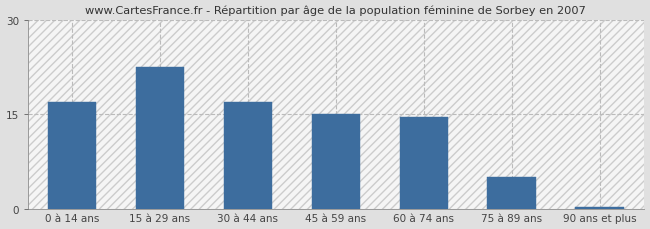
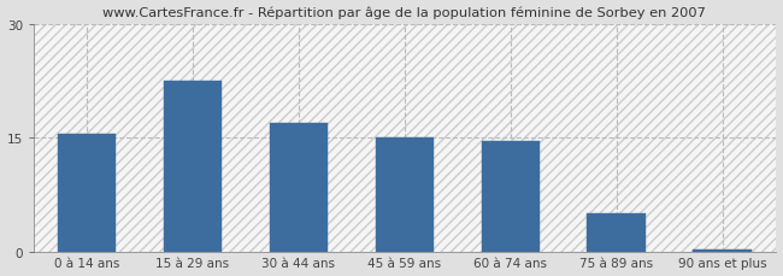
0 à 14 ans: 17.0 -> 15.5
